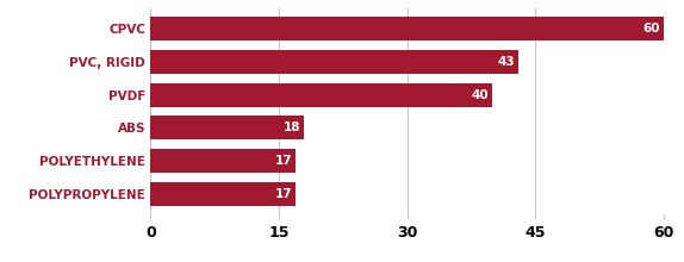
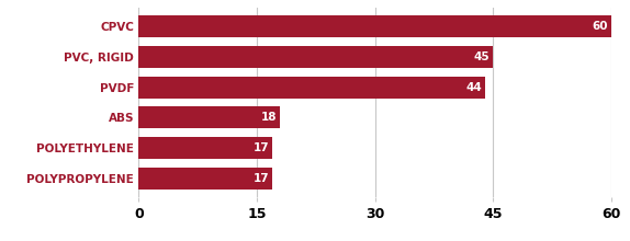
PVC, RIGID: 43 -> 45
PVDF: 40 -> 44
